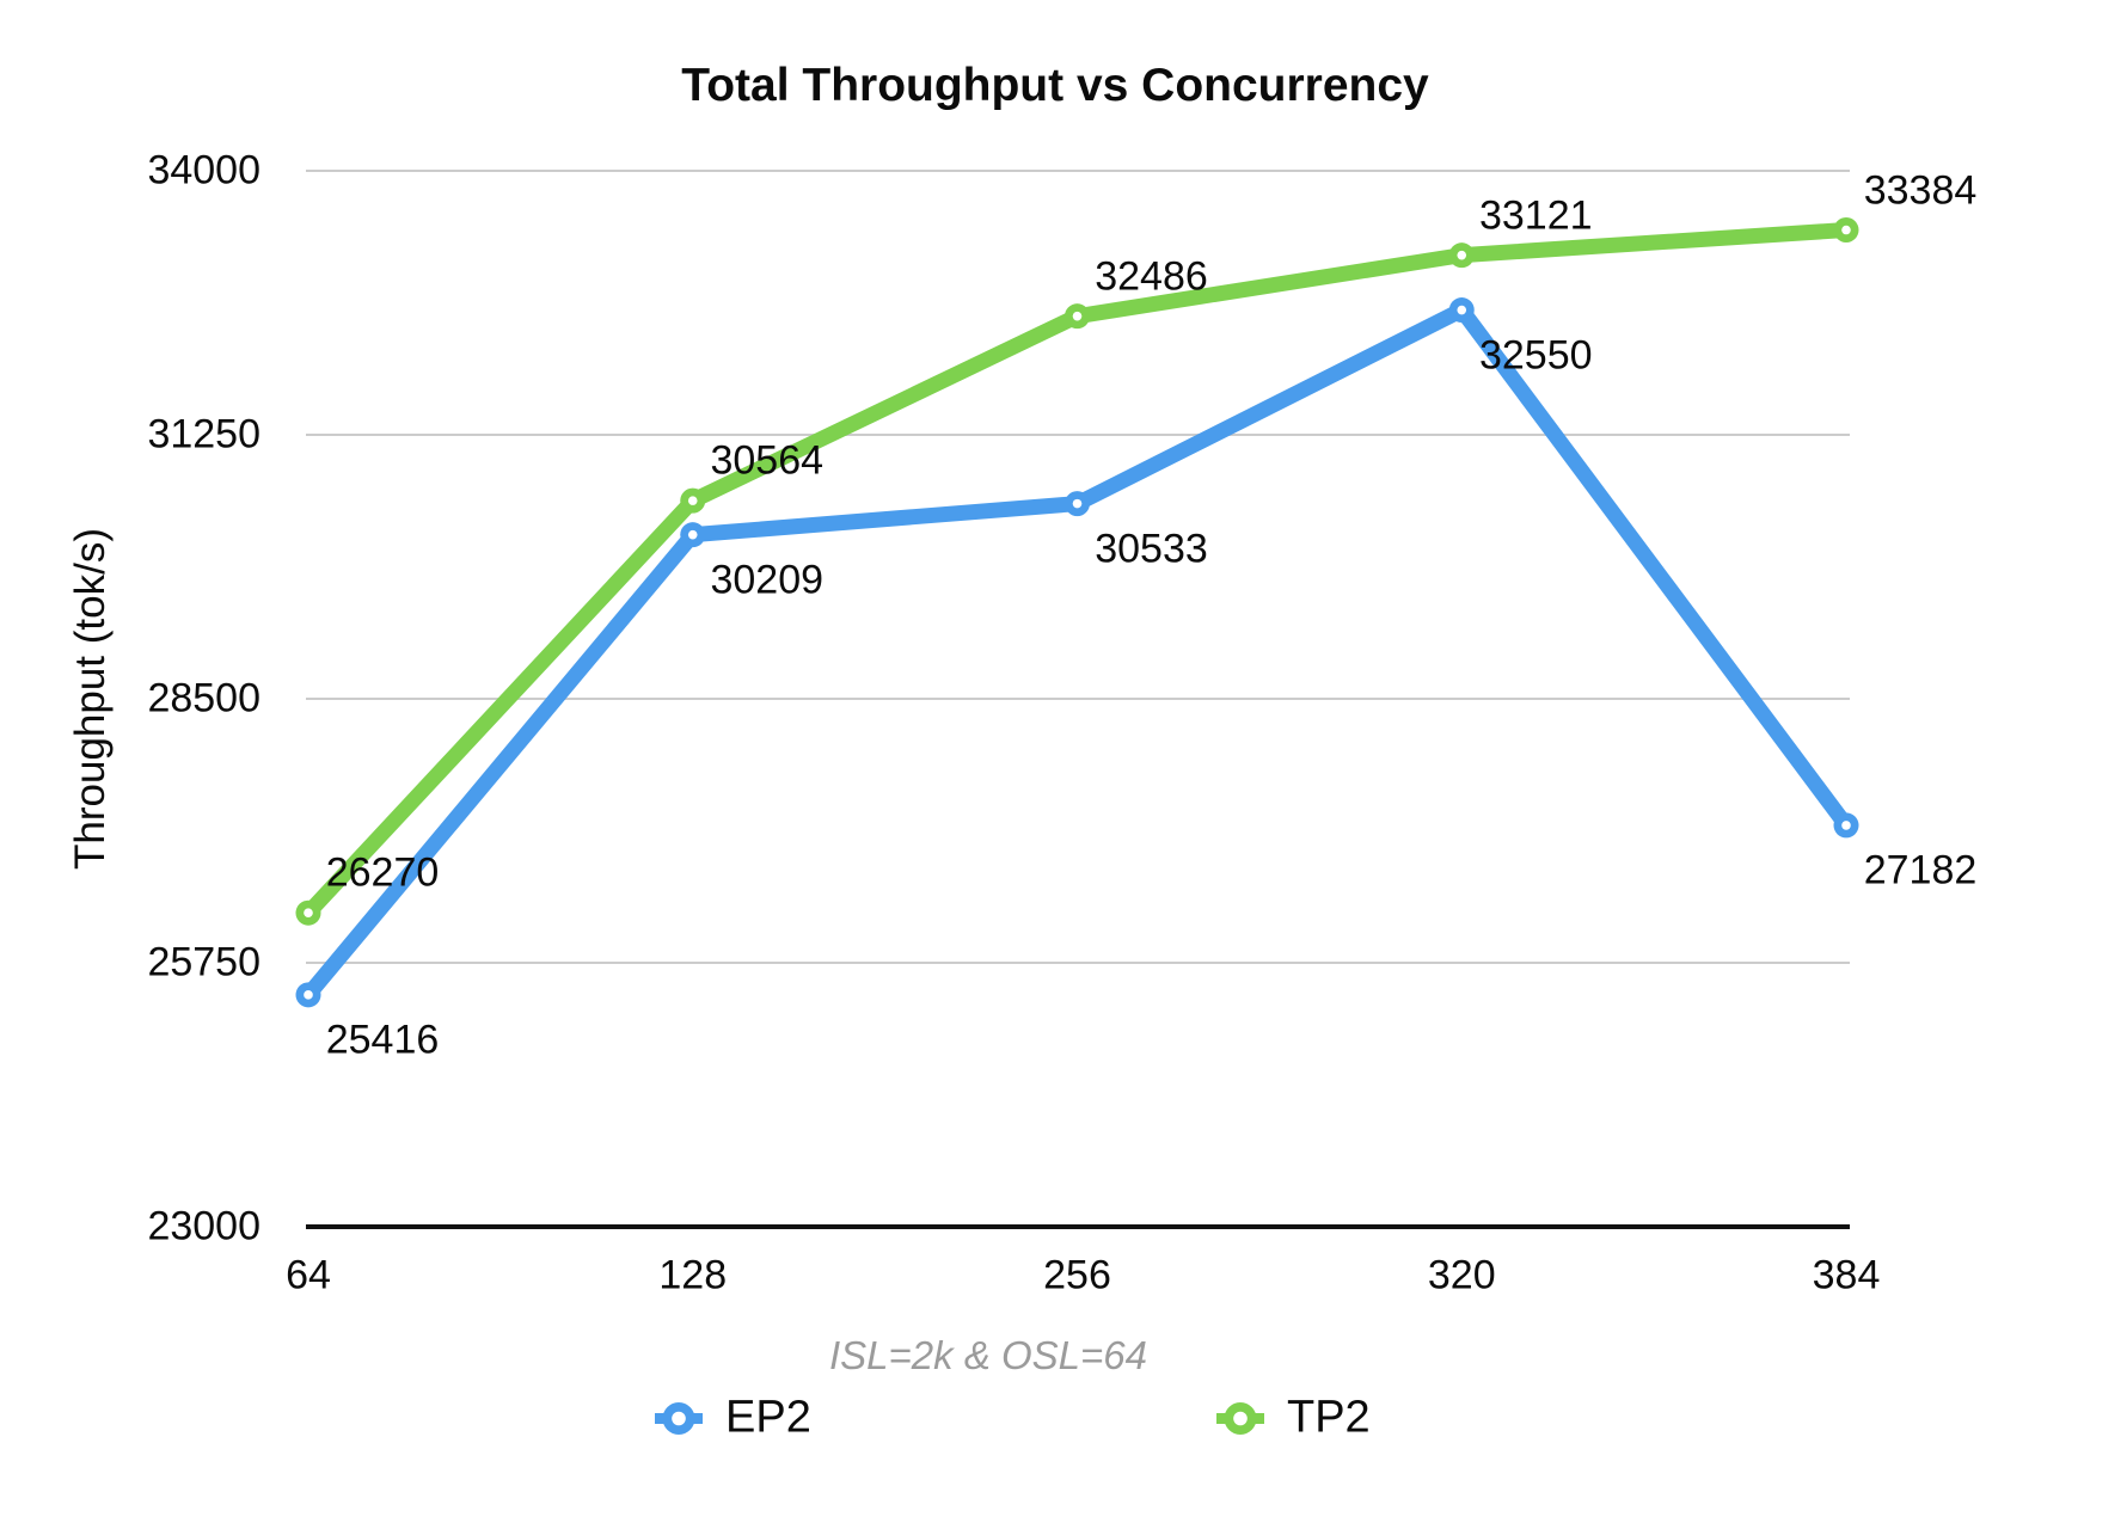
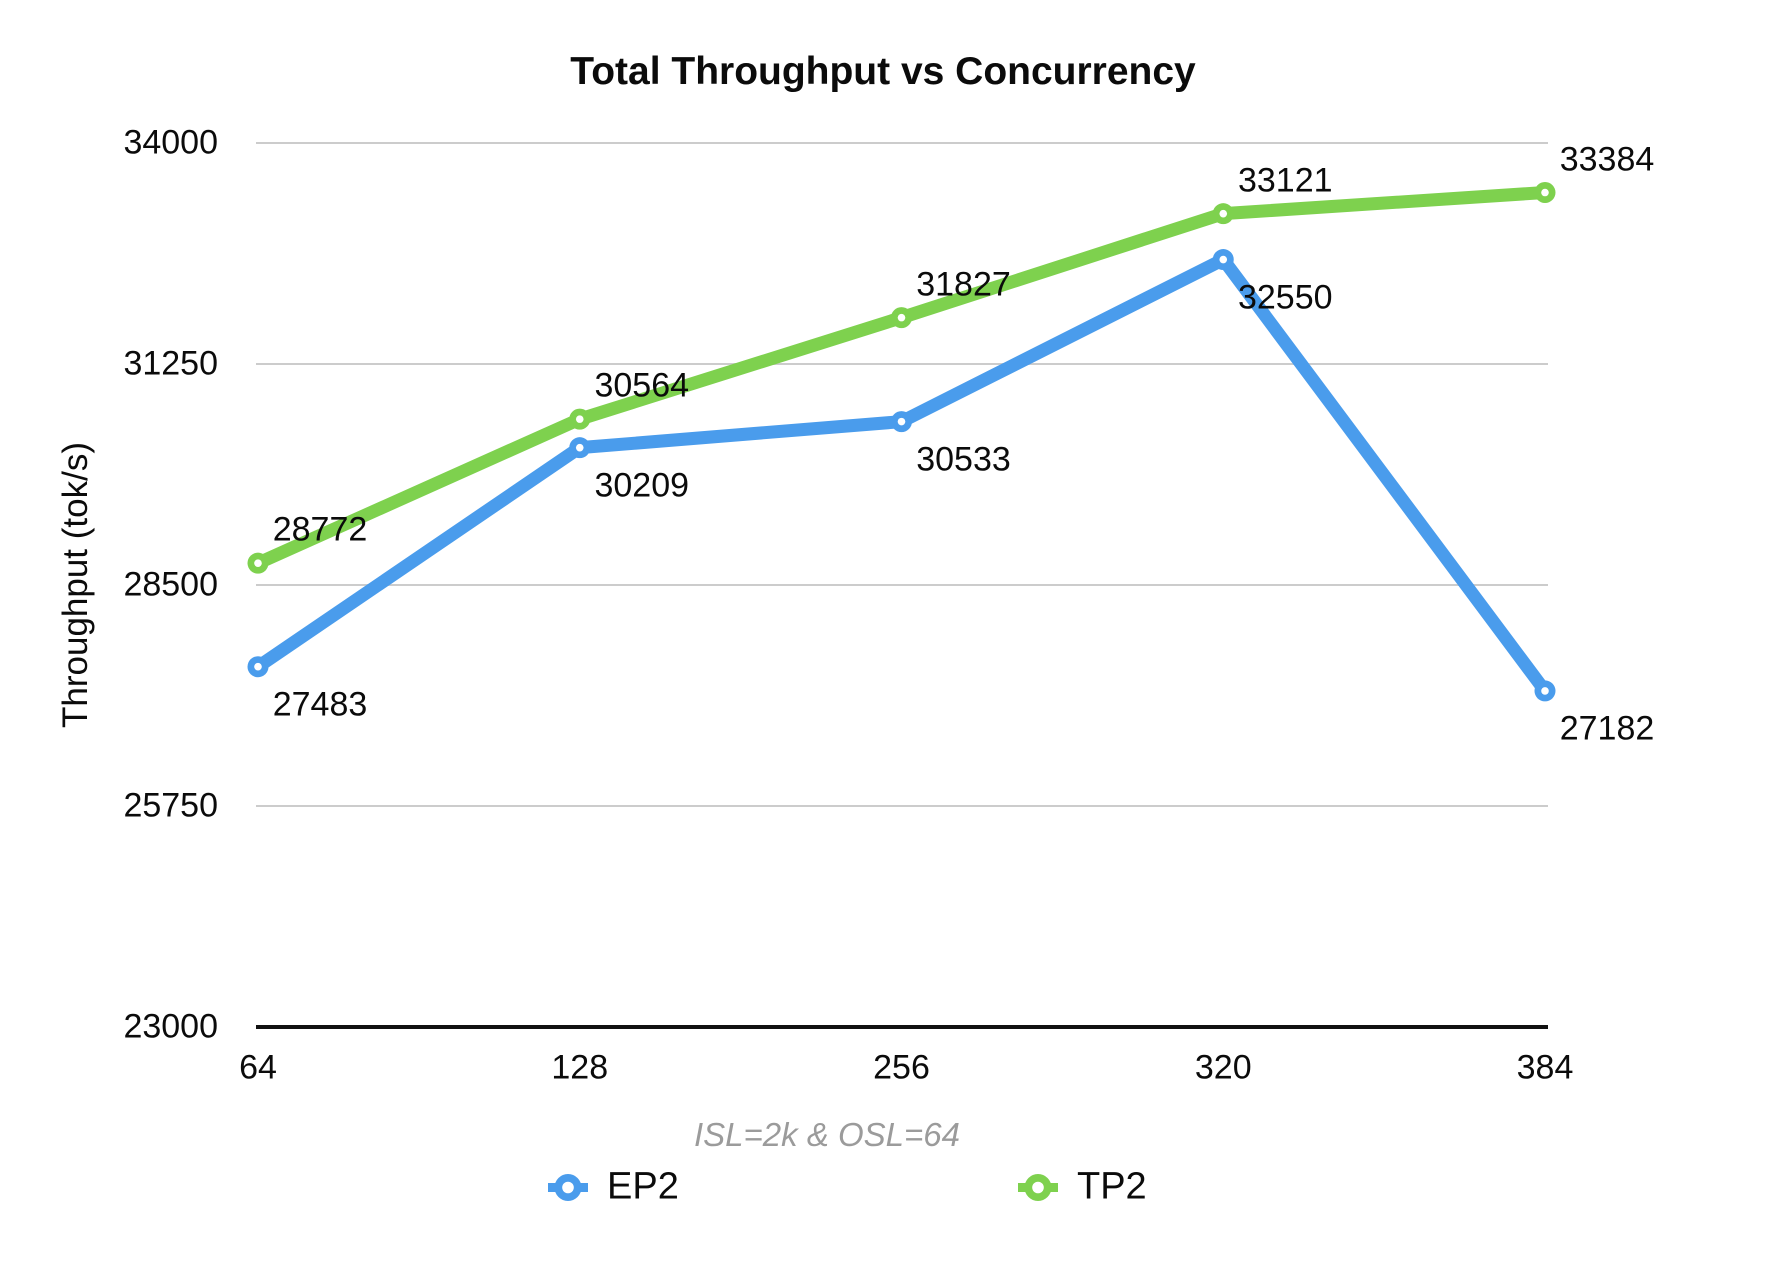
EP2/64: 25416 -> 27483
TP2/64: 26270 -> 28772
TP2/256: 32486 -> 31827
